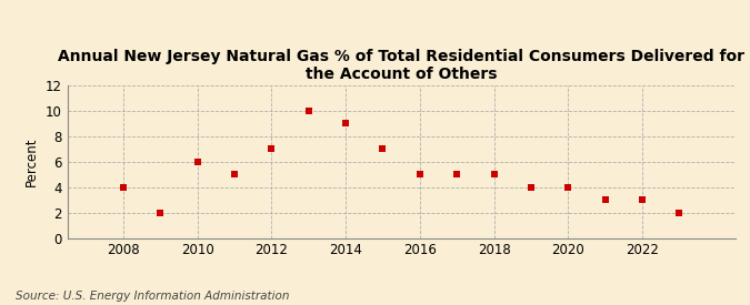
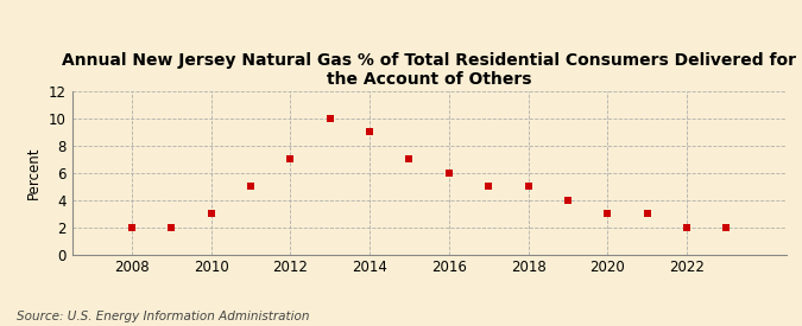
2008: 4 -> 2
2010: 6 -> 3
2016: 5 -> 6
2020: 4 -> 3
2022: 3 -> 2
